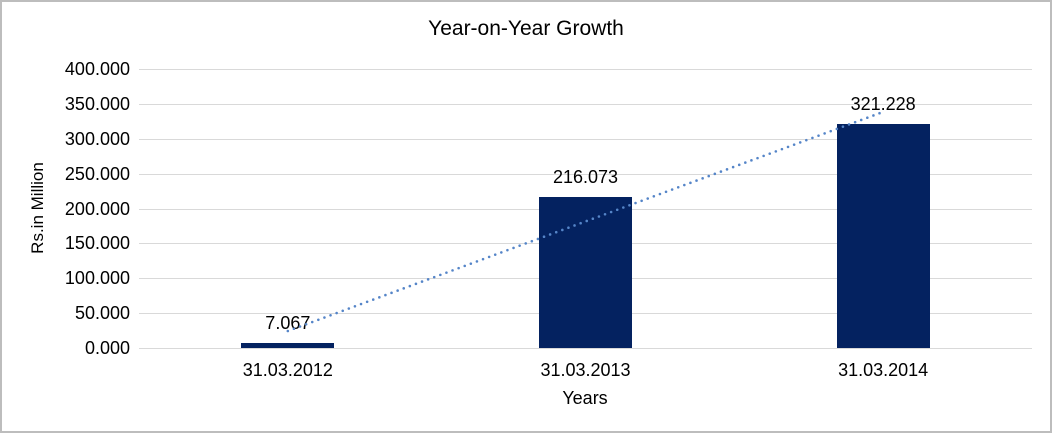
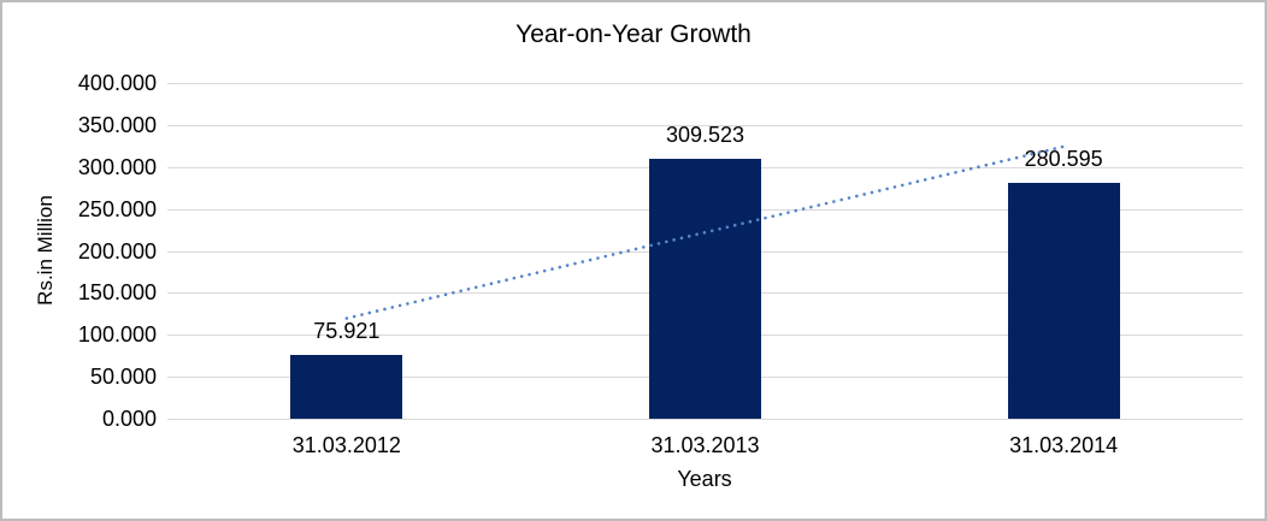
31.03.2012: 7.067 -> 75.921
31.03.2013: 216.073 -> 309.523
31.03.2014: 321.228 -> 280.595
